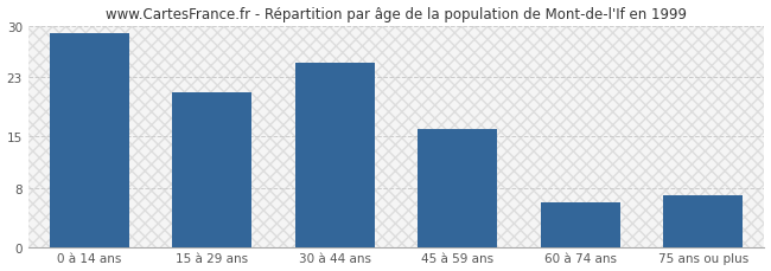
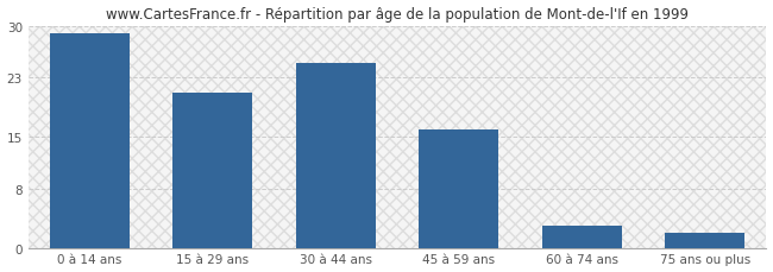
60 à 74 ans: 6 -> 3
75 ans ou plus: 7 -> 2
